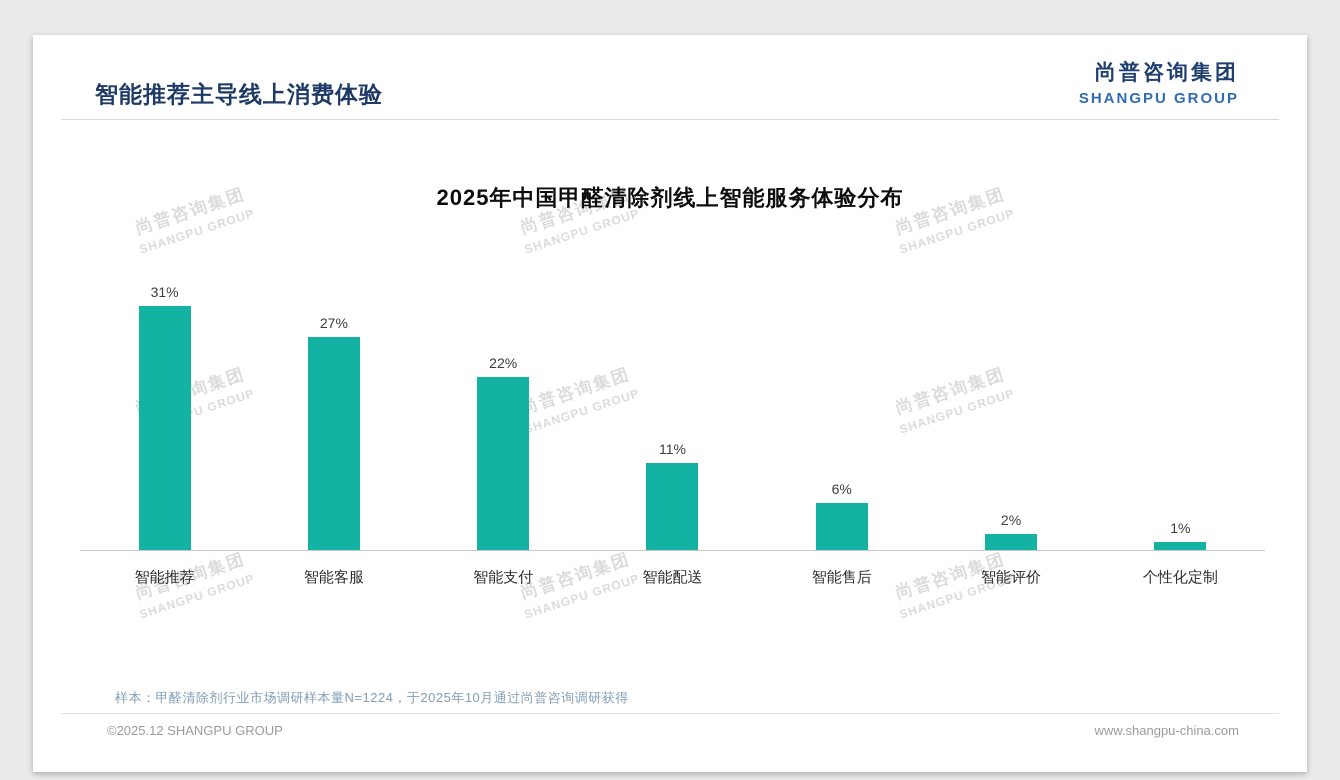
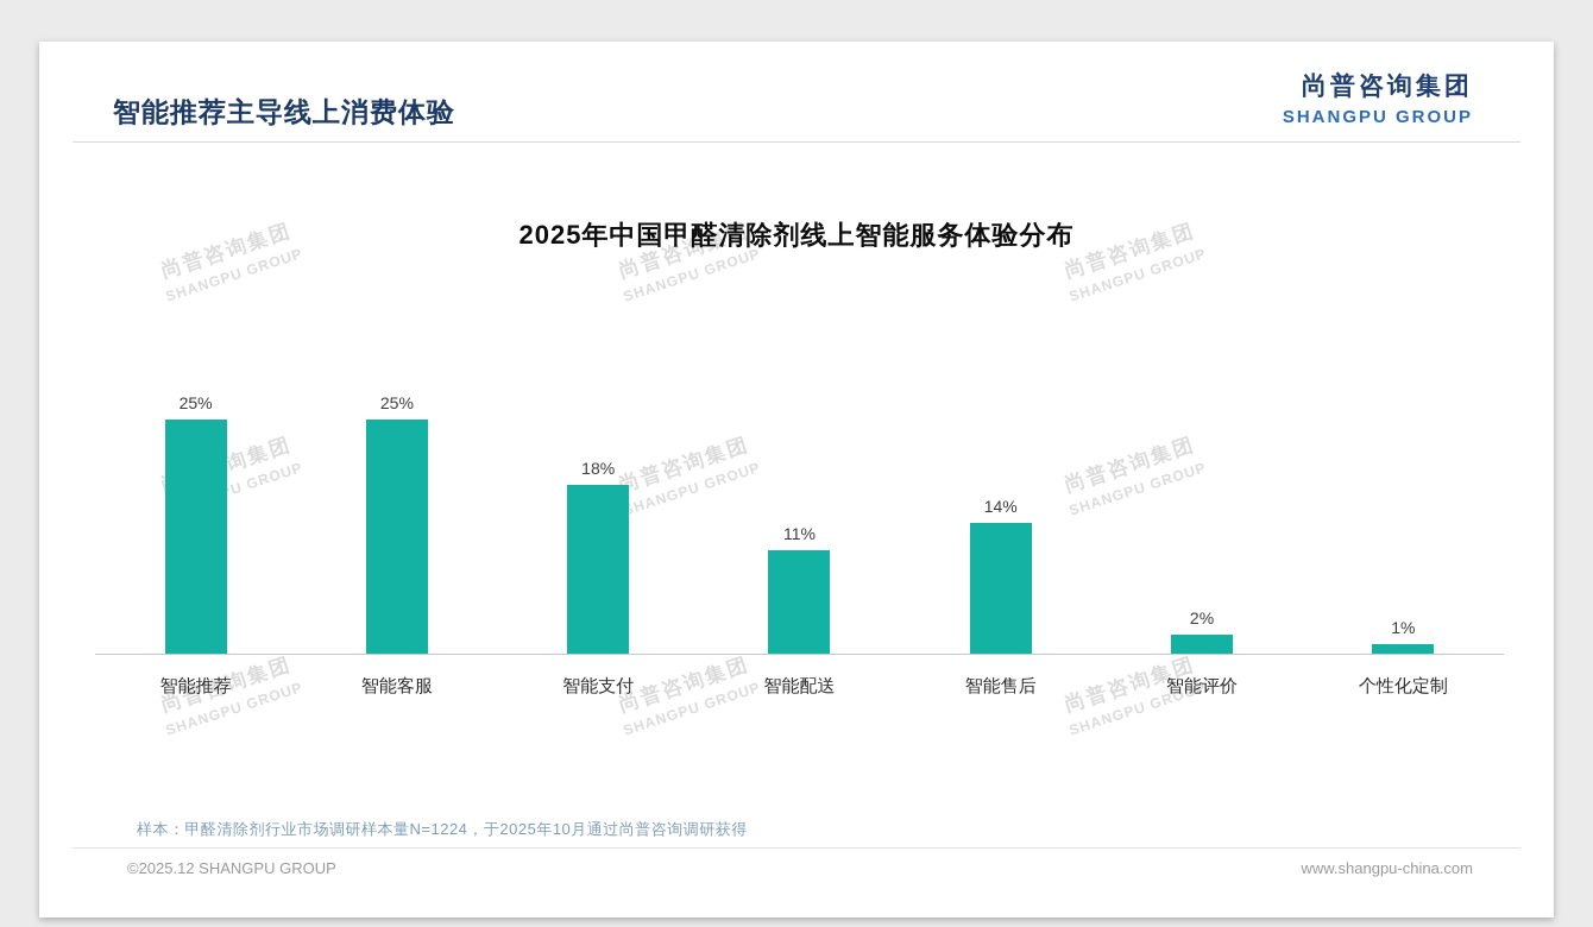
智能推荐: 31% -> 25%
智能客服: 27% -> 25%
智能支付: 22% -> 18%
智能售后: 6% -> 14%
